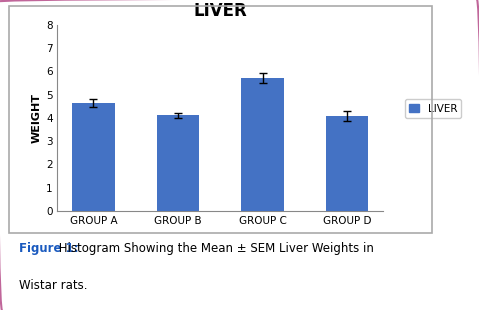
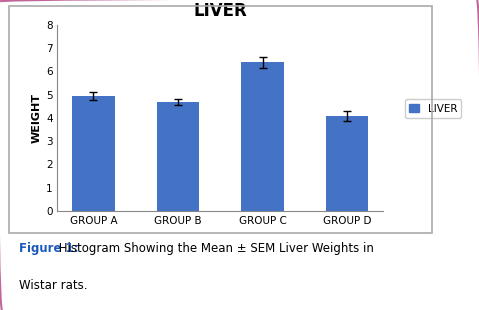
GROUP A: 4.65 -> 4.93
GROUP B: 4.10 -> 4.67
GROUP C: 5.70 -> 6.38
